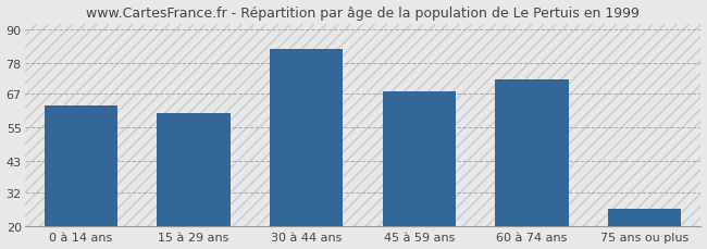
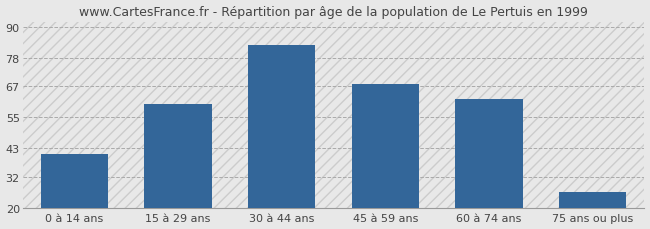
0 à 14 ans: 63 -> 41
60 à 74 ans: 72 -> 62
